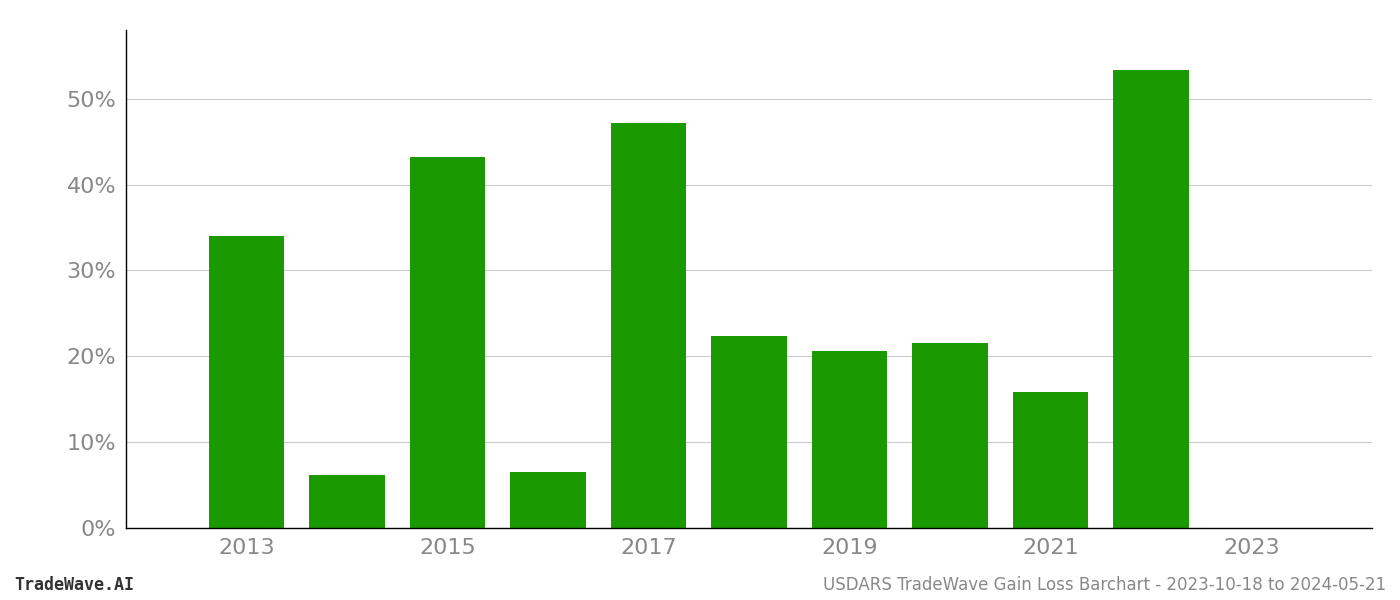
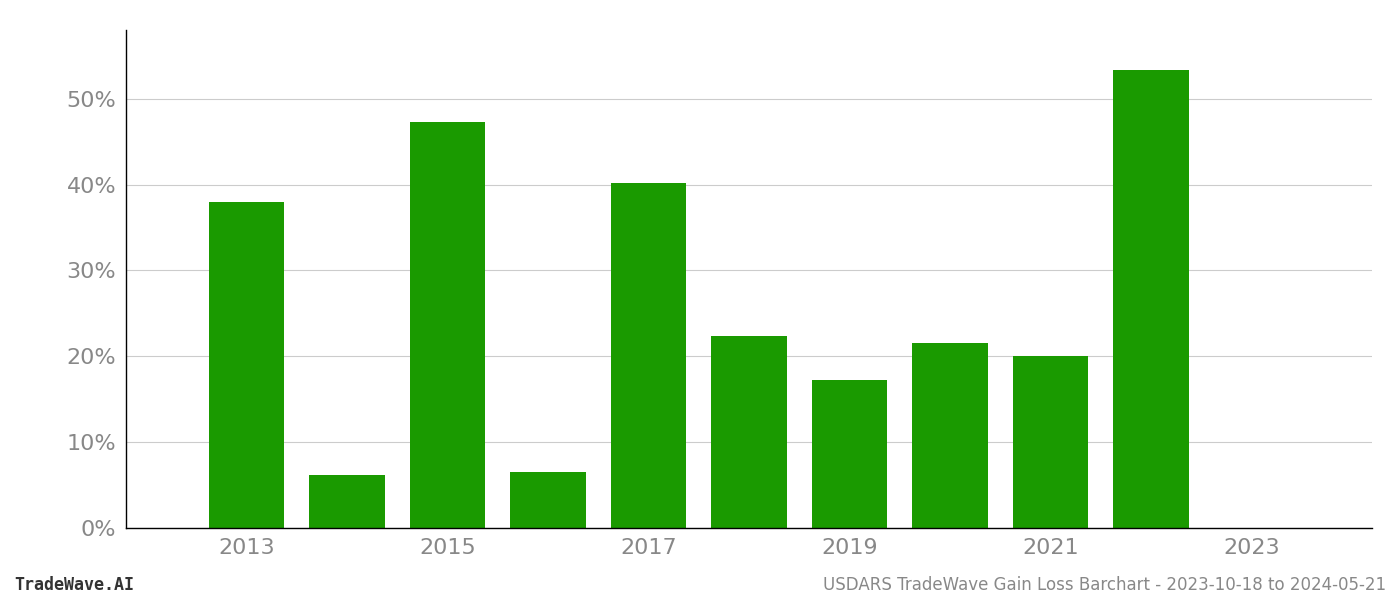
2013: 34.0% -> 38.0%
2015: 43.2% -> 47.3%
2017: 47.2% -> 40.2%
2019: 20.6% -> 17.2%
2021: 15.8% -> 20.0%
